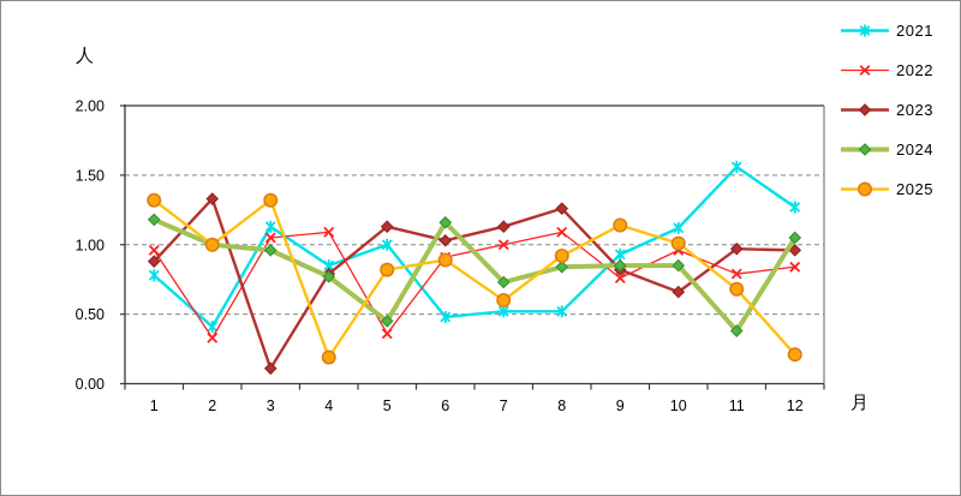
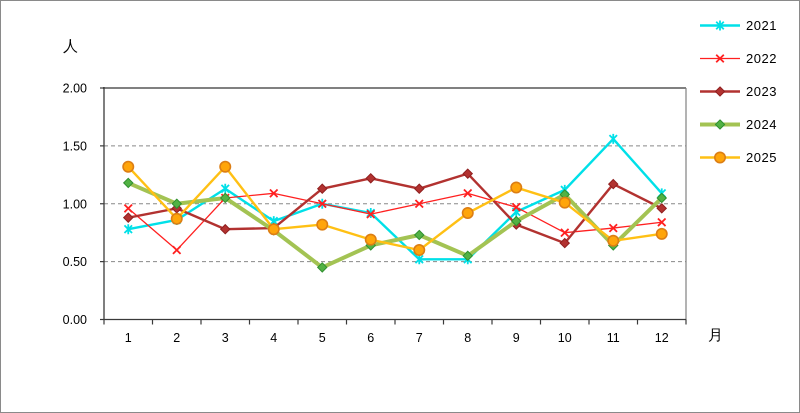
2021/2: 0.41 -> 0.86
2022/2: 0.33 -> 0.60
2023/2: 1.33 -> 0.96
2025/2: 1.00 -> 0.87
2023/3: 0.11 -> 0.78
2024/3: 0.96 -> 1.05
2025/4: 0.19 -> 0.78
2022/5: 0.36 -> 1.00
2021/6: 0.48 -> 0.92
2023/6: 1.03 -> 1.22
2024/6: 1.16 -> 0.64
2025/6: 0.89 -> 0.69
2024/8: 0.84 -> 0.55
2022/9: 0.76 -> 0.97
2022/10: 0.96 -> 0.75
2024/10: 0.85 -> 1.08
2023/11: 0.97 -> 1.17
2024/11: 0.38 -> 0.64
2021/12: 1.27 -> 1.09
2025/12: 0.21 -> 0.74
